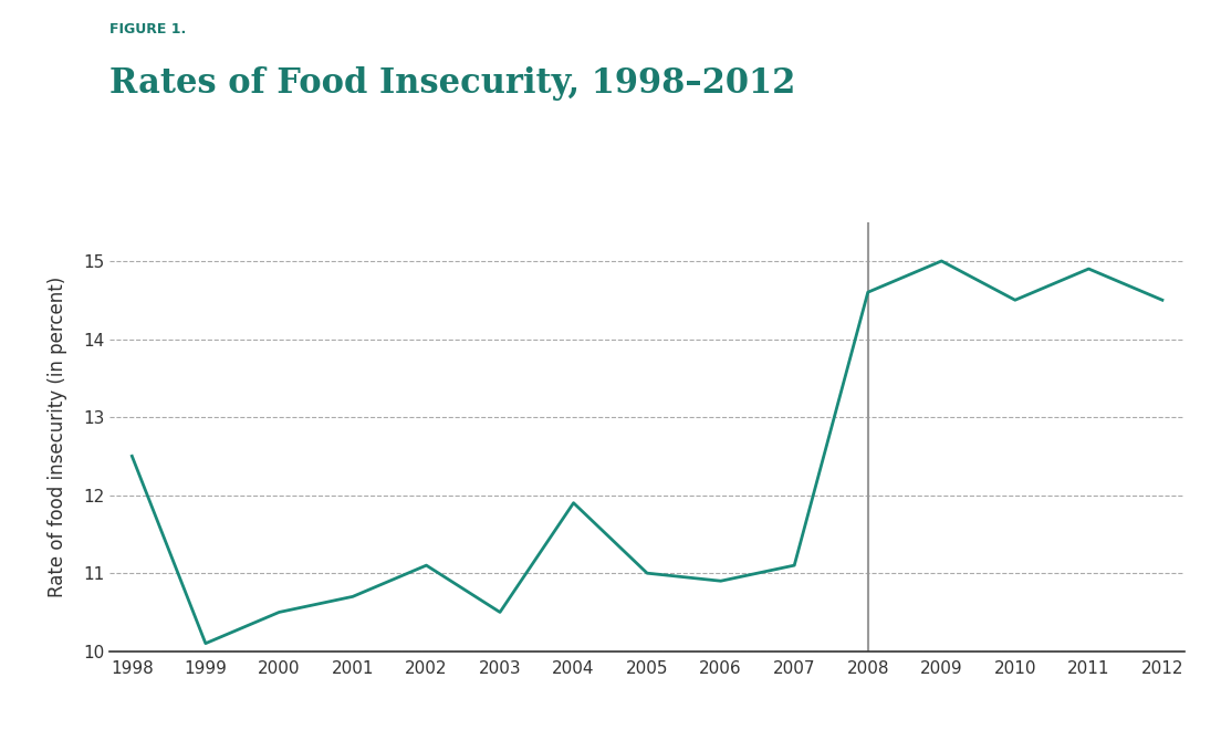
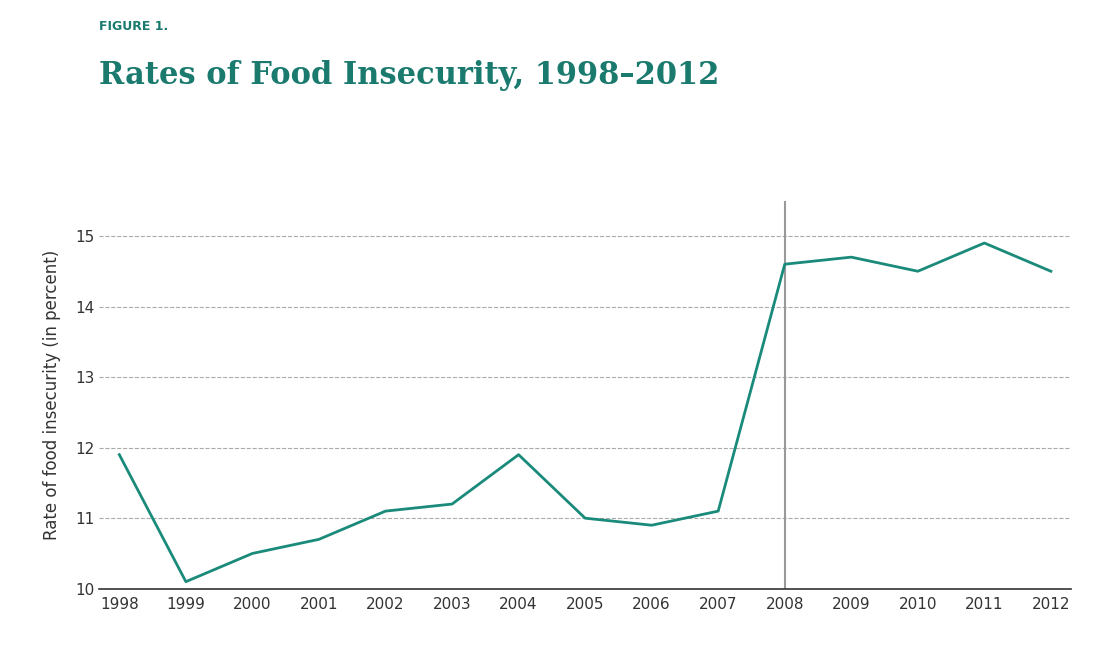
1998: 12.5 -> 11.9
2003: 10.5 -> 11.2
2009: 15.0 -> 14.7
